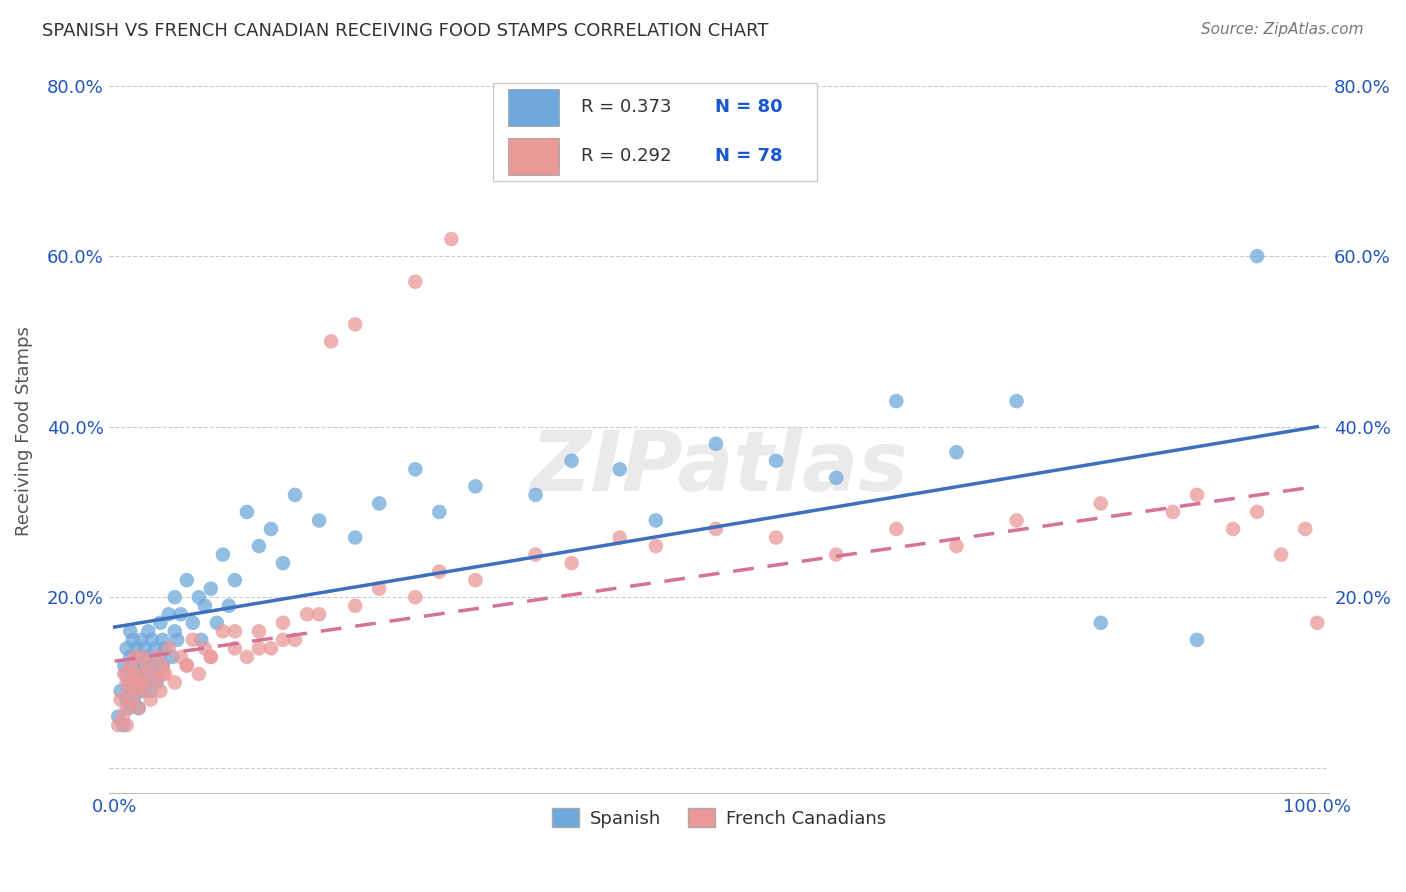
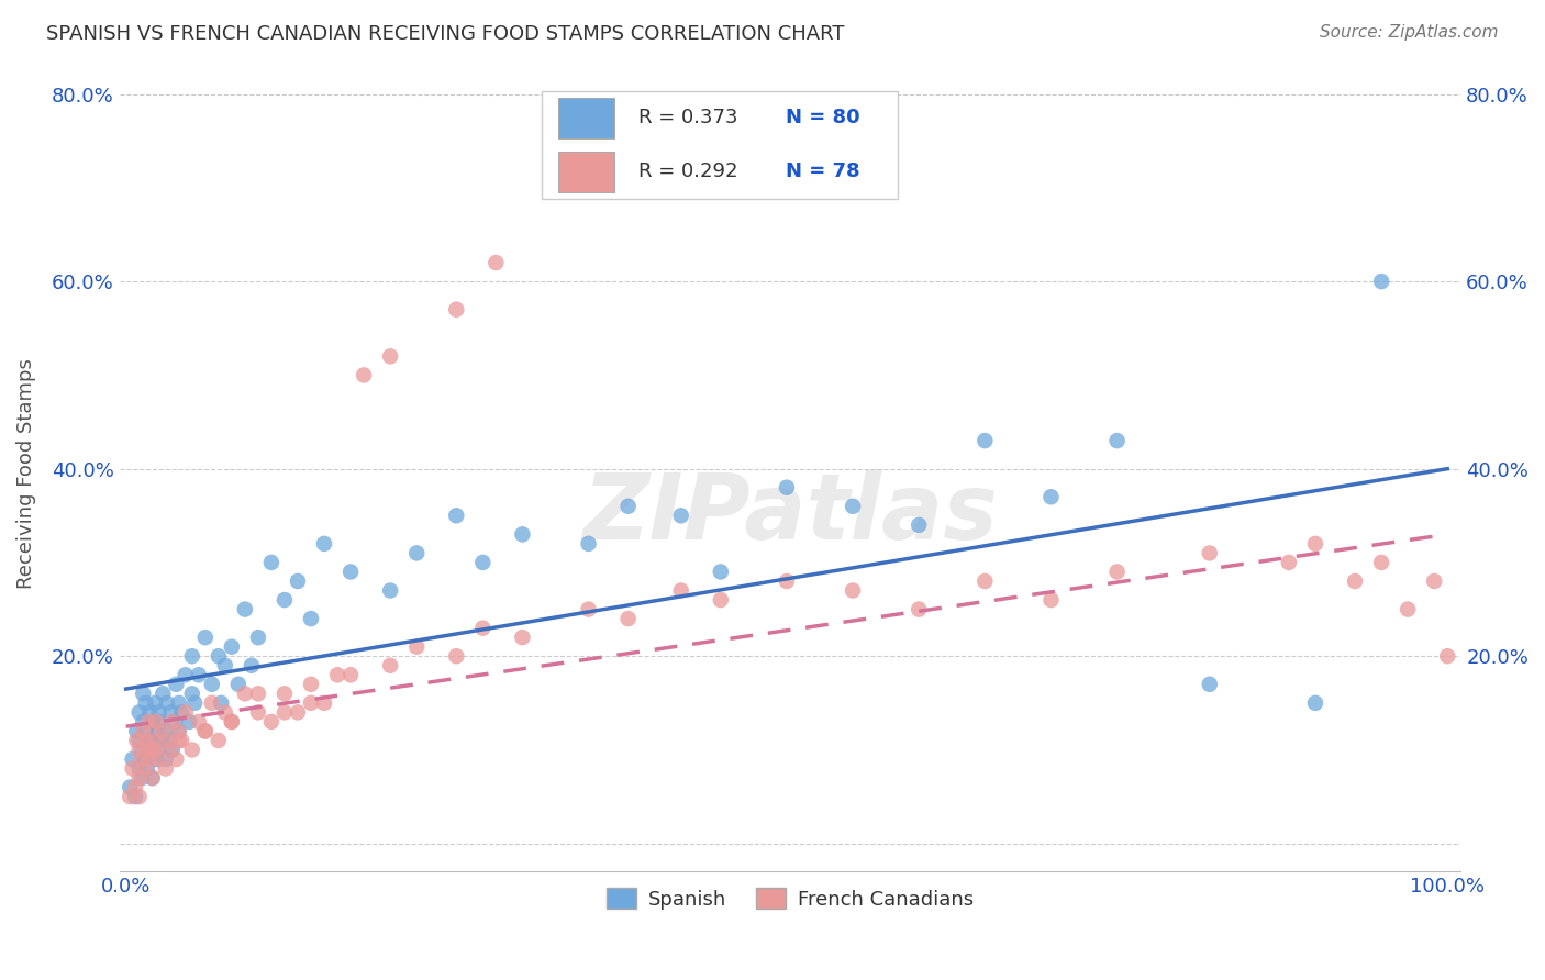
French Canadians/100.0%: 17% -> 20%
